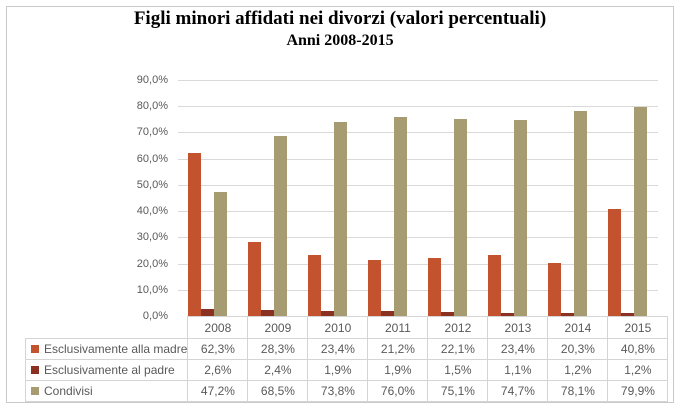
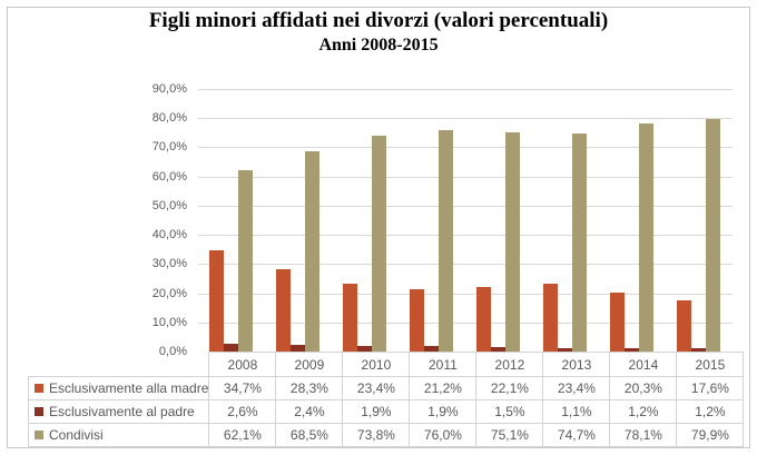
Esclusivamente alla madre/2008: 62,3% -> 34,7%
Condivisi/2008: 47,2% -> 62,1%
Esclusivamente alla madre/2015: 40,8% -> 17,6%
